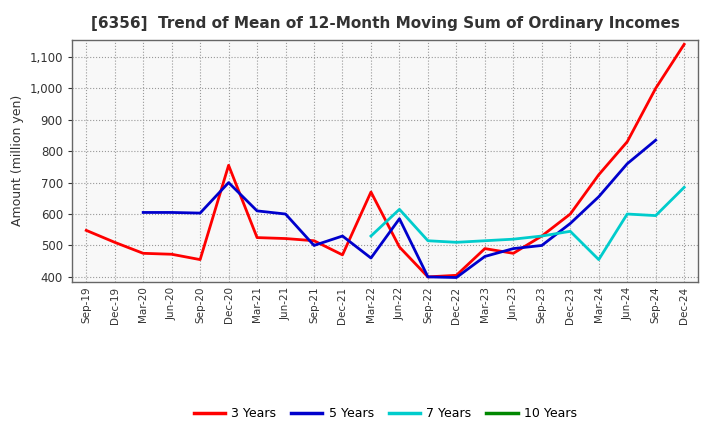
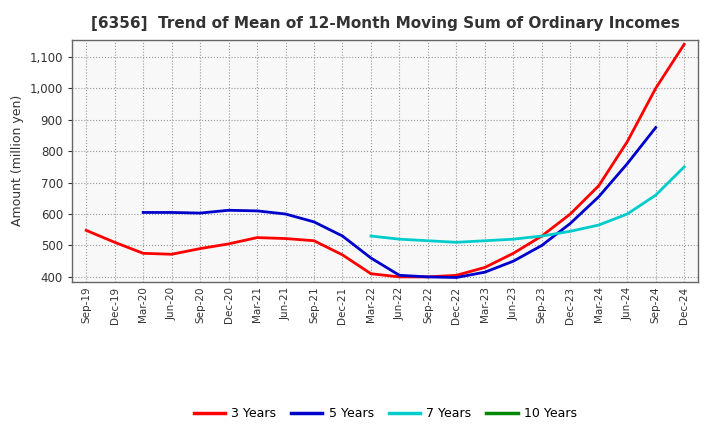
3 Years/Sep-20: 455 -> 490
3 Years/Dec-20: 755 -> 505
5 Years/Dec-20: 700 -> 612
5 Years/Sep-21: 500 -> 575
3 Years/Mar-22: 670 -> 410
3 Years/Jun-22: 495 -> 400
5 Years/Jun-22: 585 -> 405
7 Years/Jun-22: 615 -> 520
3 Years/Mar-23: 490 -> 430
5 Years/Mar-23: 465 -> 415
5 Years/Jun-23: 490 -> 450
3 Years/Mar-24: 725 -> 690
7 Years/Mar-24: 455 -> 565
5 Years/Sep-24: 835 -> 875
7 Years/Sep-24: 595 -> 660
7 Years/Dec-24: 685 -> 750
